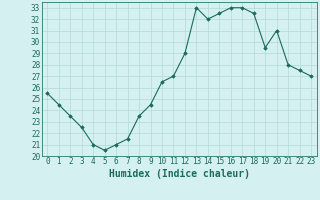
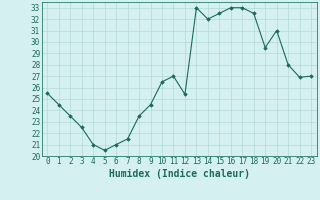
12: 29.0 -> 25.4
22: 27.5 -> 26.9
